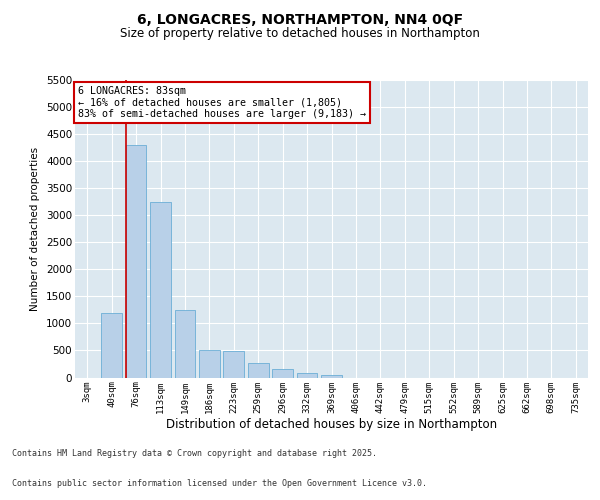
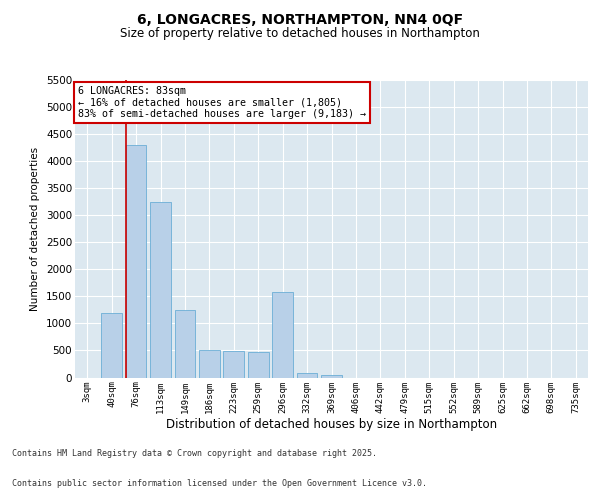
259sqm: 270 -> 480
296sqm: 150 -> 1580
